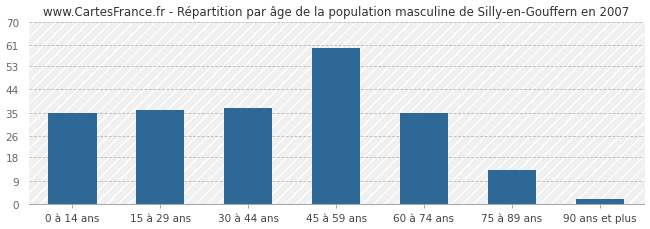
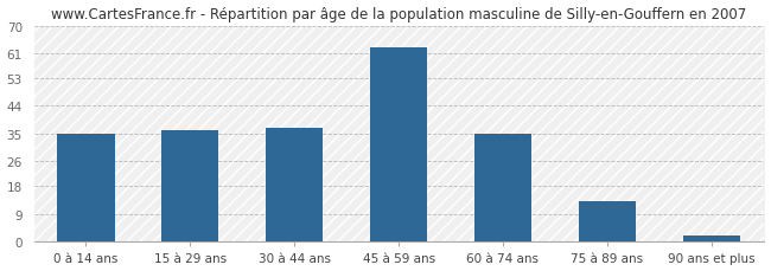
45 à 59 ans: 60 -> 63
